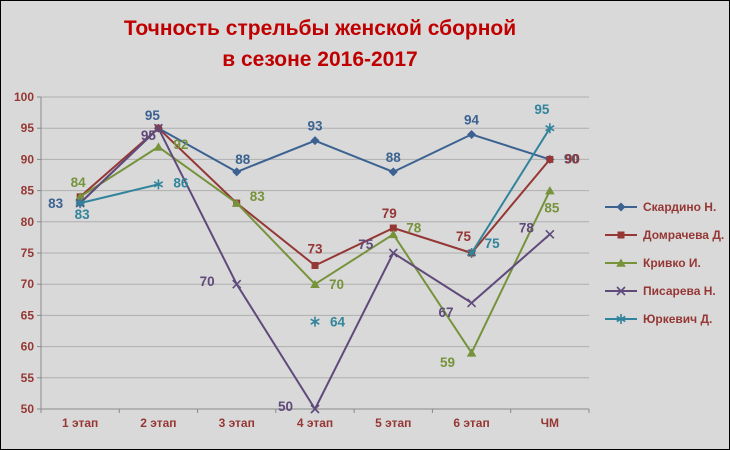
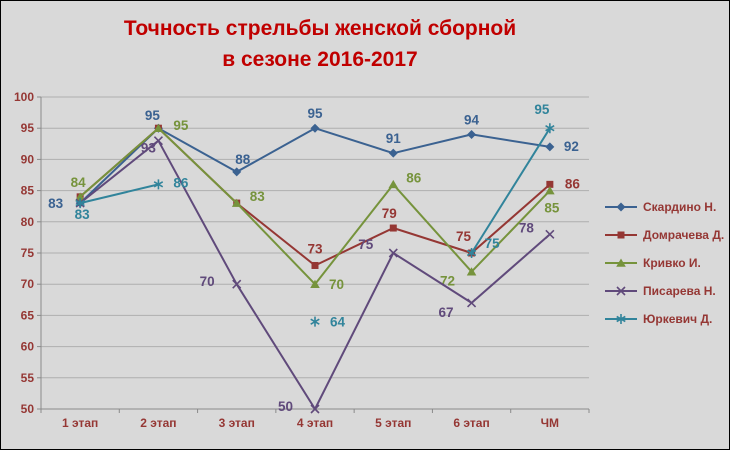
Кривко И./2 этап: 92 -> 95
Писарева Н./2 этап: 95 -> 93
Скардино Н./4 этап: 93 -> 95
Скардино Н./5 этап: 88 -> 91
Кривко И./5 этап: 78 -> 86
Кривко И./6 этап: 59 -> 72
Скардино Н./ЧМ: 90 -> 92
Домрачева Д./ЧМ: 90 -> 86
